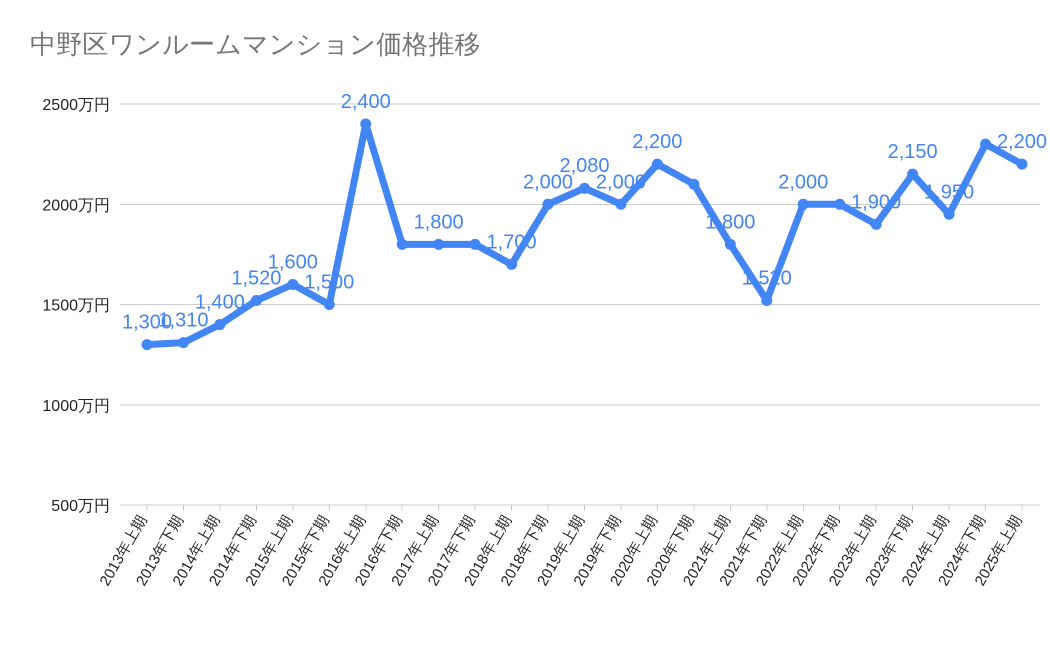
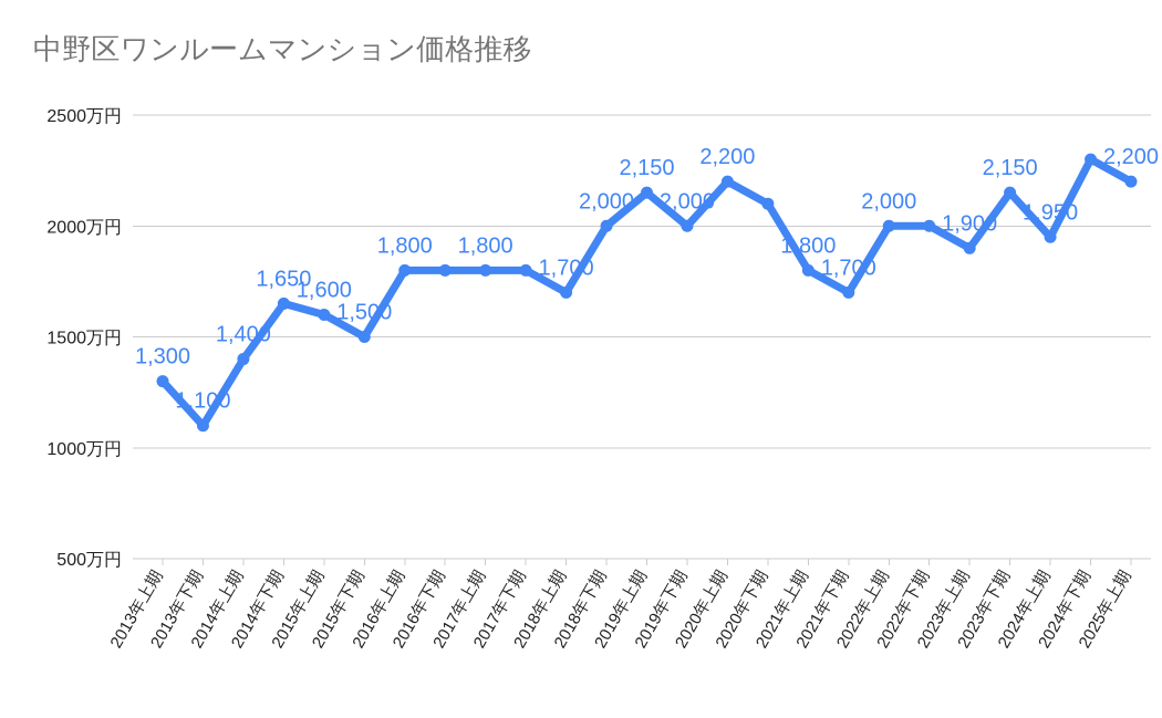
2013年下期: 1,310 -> 1,100
2014年下期: 1,520 -> 1,650
2016年上期: 2,400 -> 1,800
2019年上期: 2,080 -> 2,150
2021年下期: 1,520 -> 1,700
